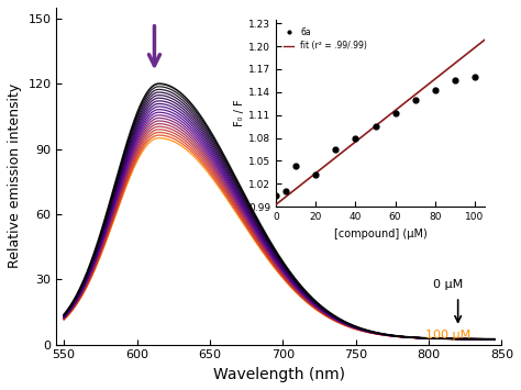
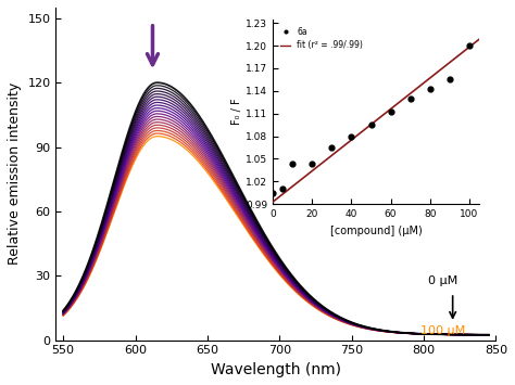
6a/20: 1.032 -> 1.044
6a/100: 1.160 -> 1.200
